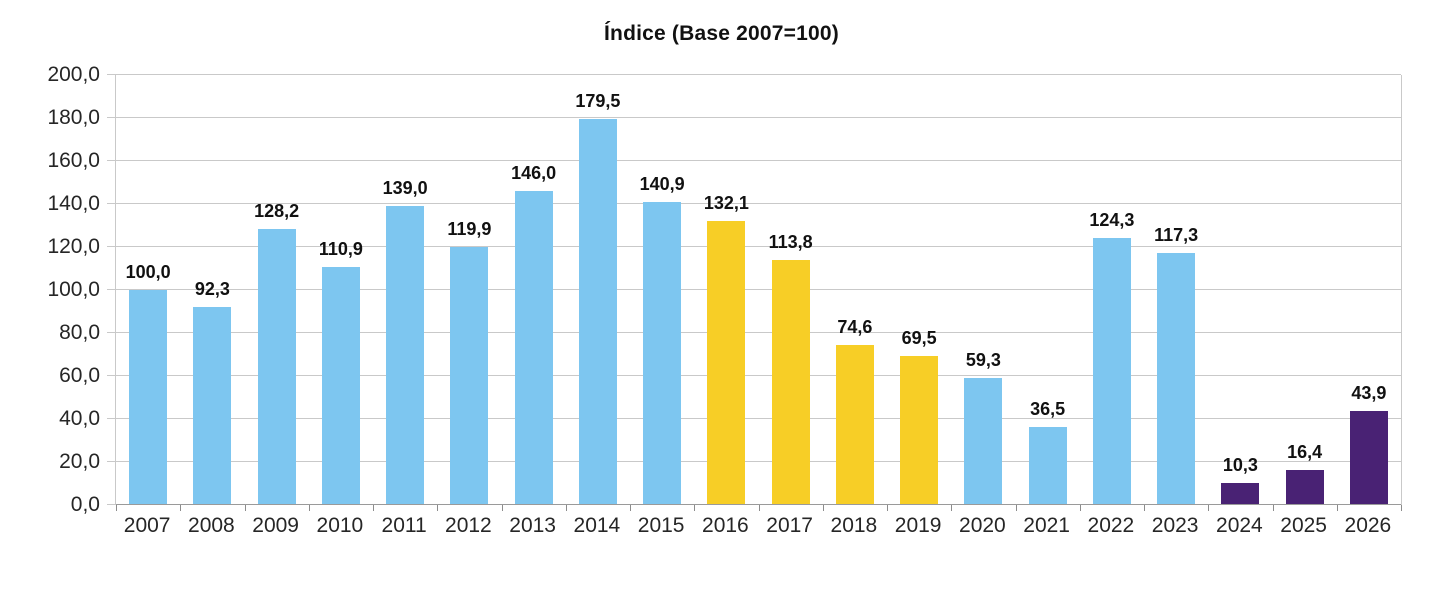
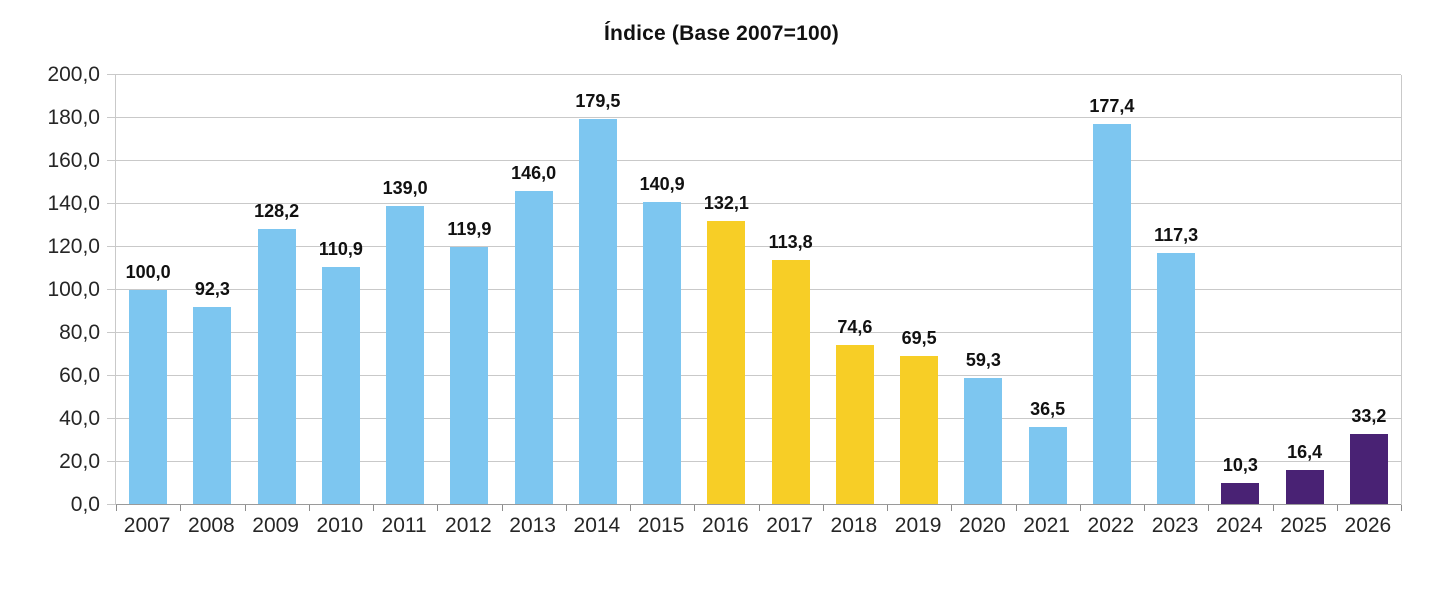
2022: 124,3 -> 177,4
2026: 43,9 -> 33,2
